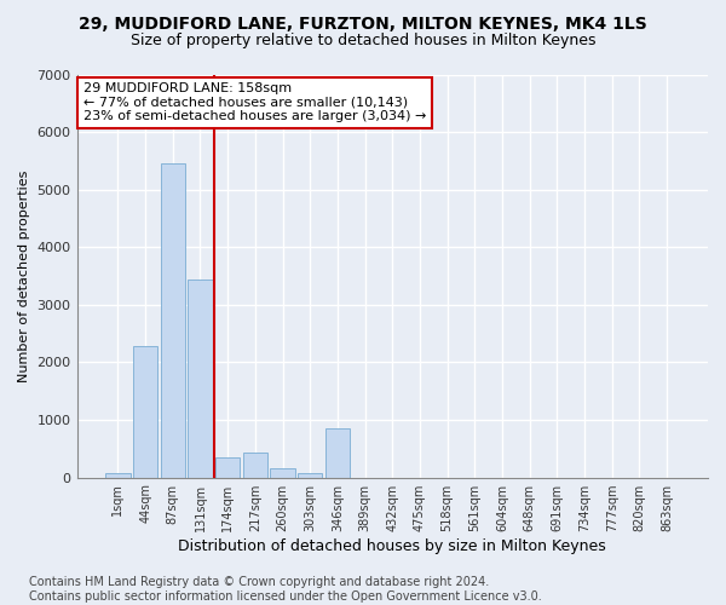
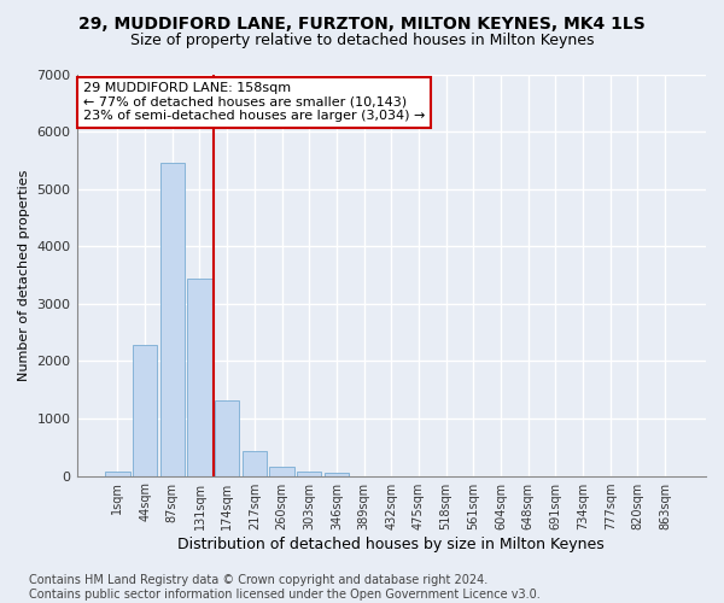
174sqm: 350 -> 1310
346sqm: 850 -> 60
